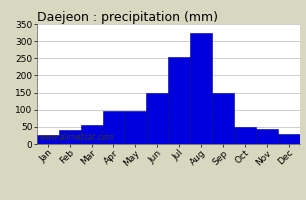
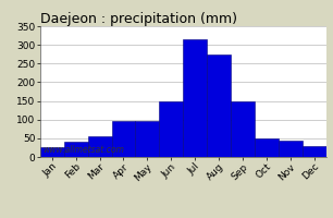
Jul: 255 -> 315
Aug: 325 -> 275
